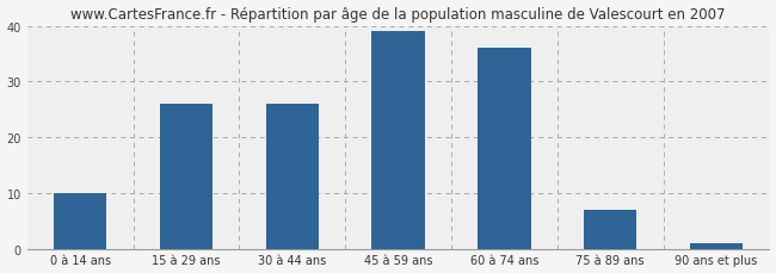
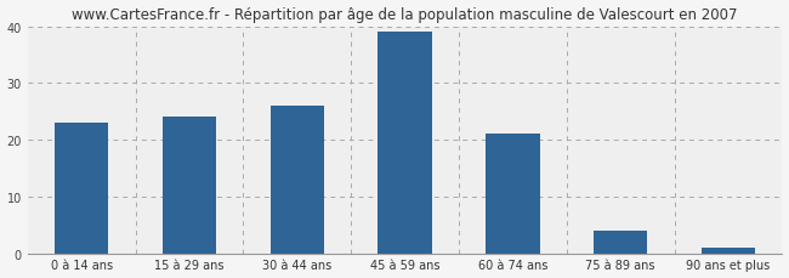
0 à 14 ans: 10 -> 23
15 à 29 ans: 26 -> 24
60 à 74 ans: 36 -> 21
75 à 89 ans: 7 -> 4
